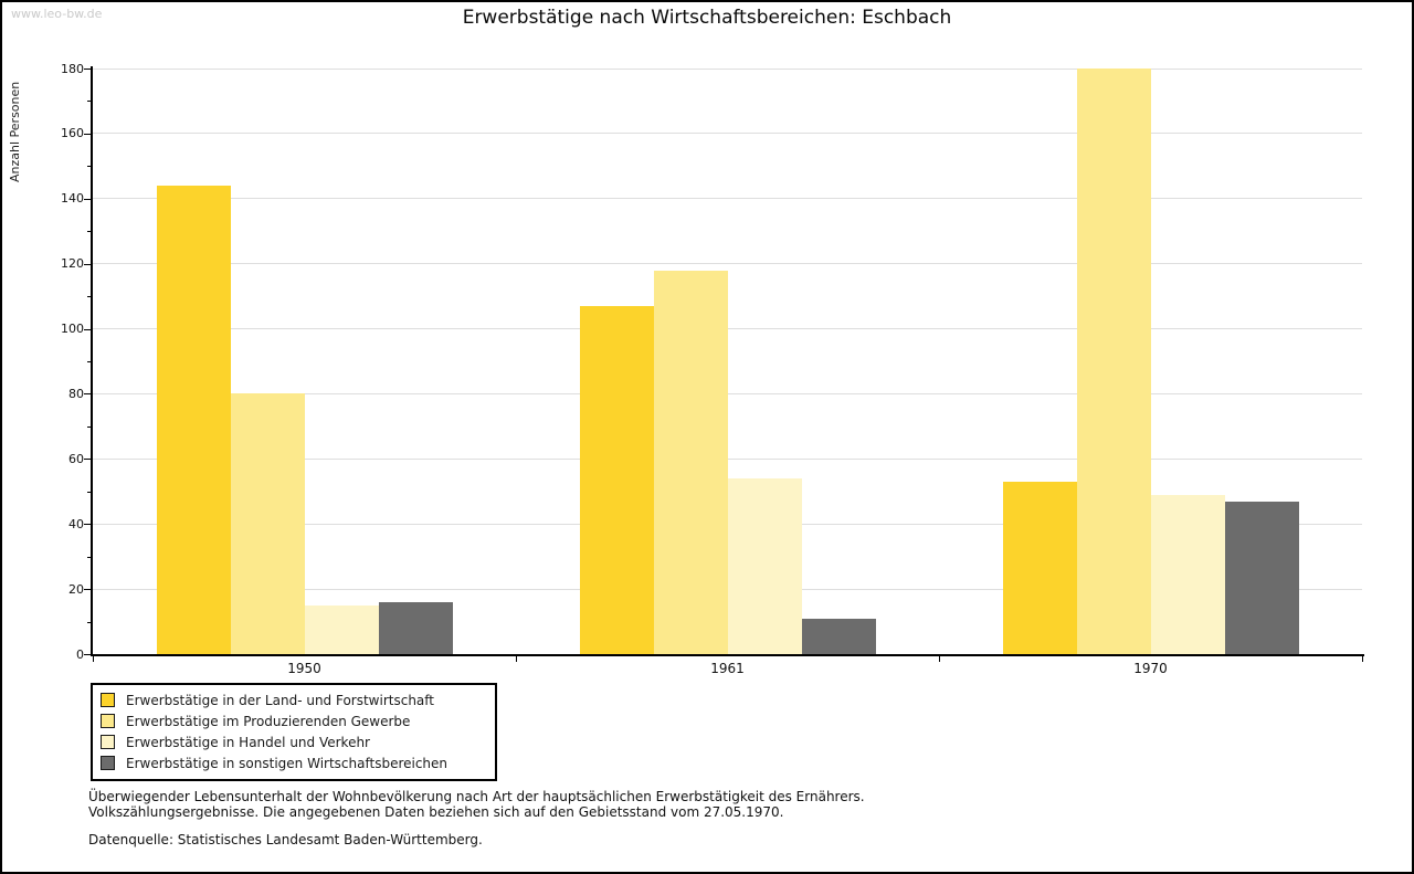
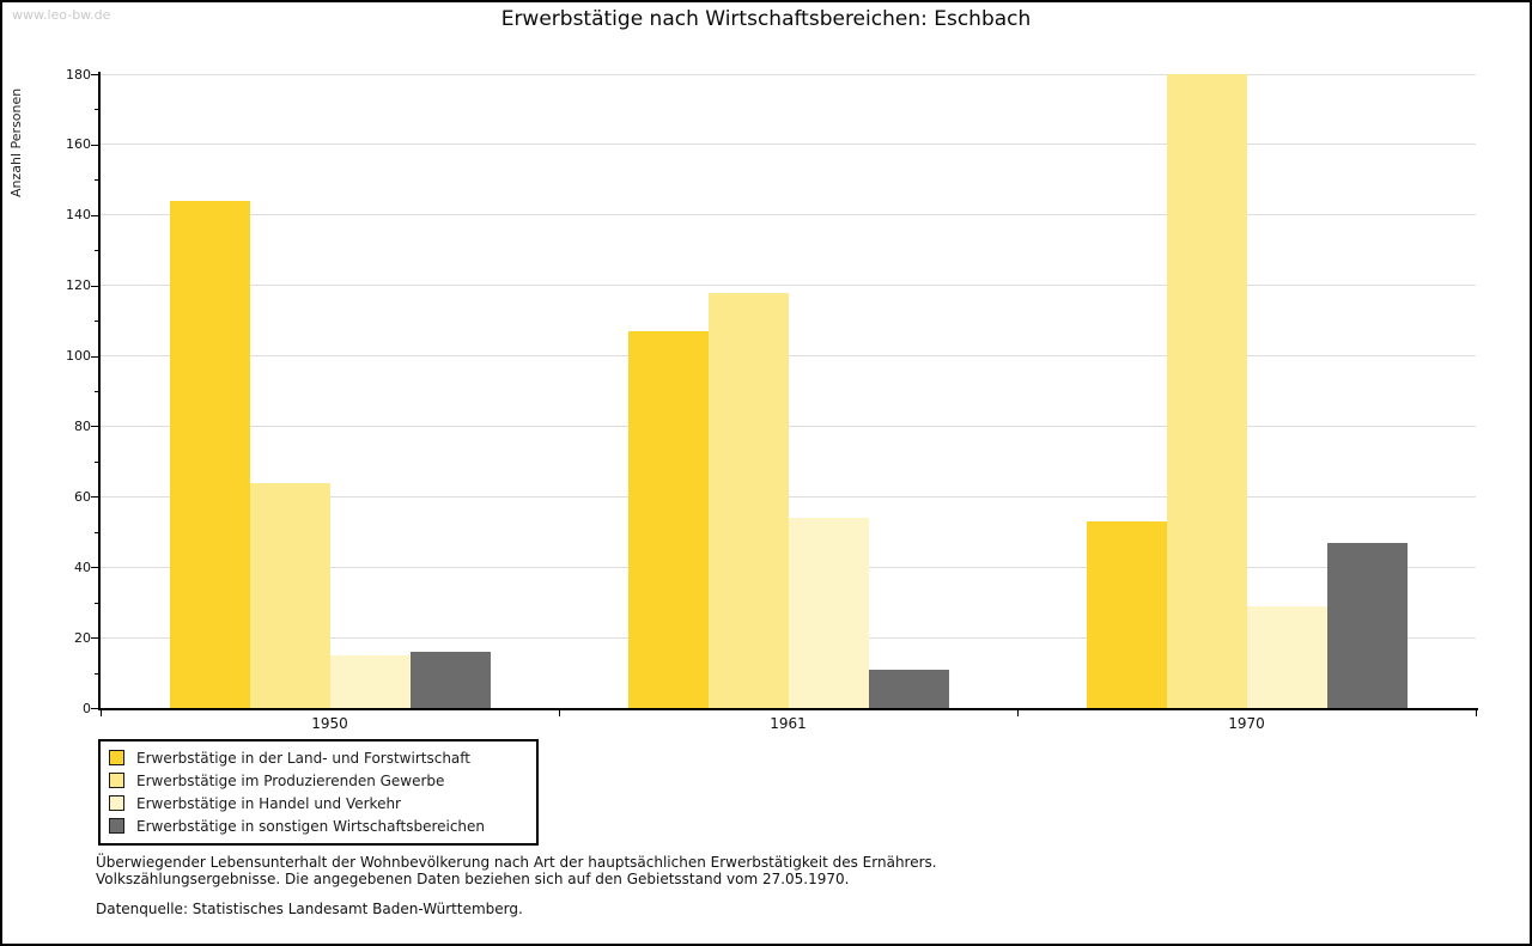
Erwerbstätige im Produzierenden Gewerbe/1950: 80 -> 64
Erwerbstätige in Handel und Verkehr/1970: 49 -> 29
